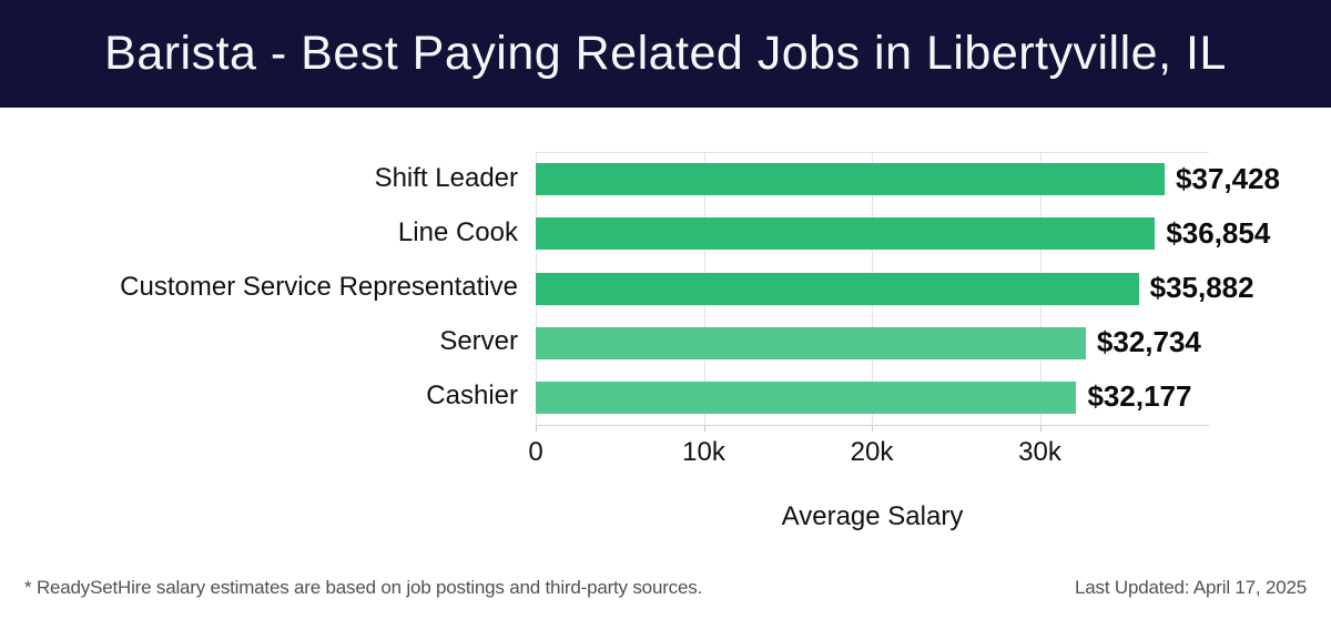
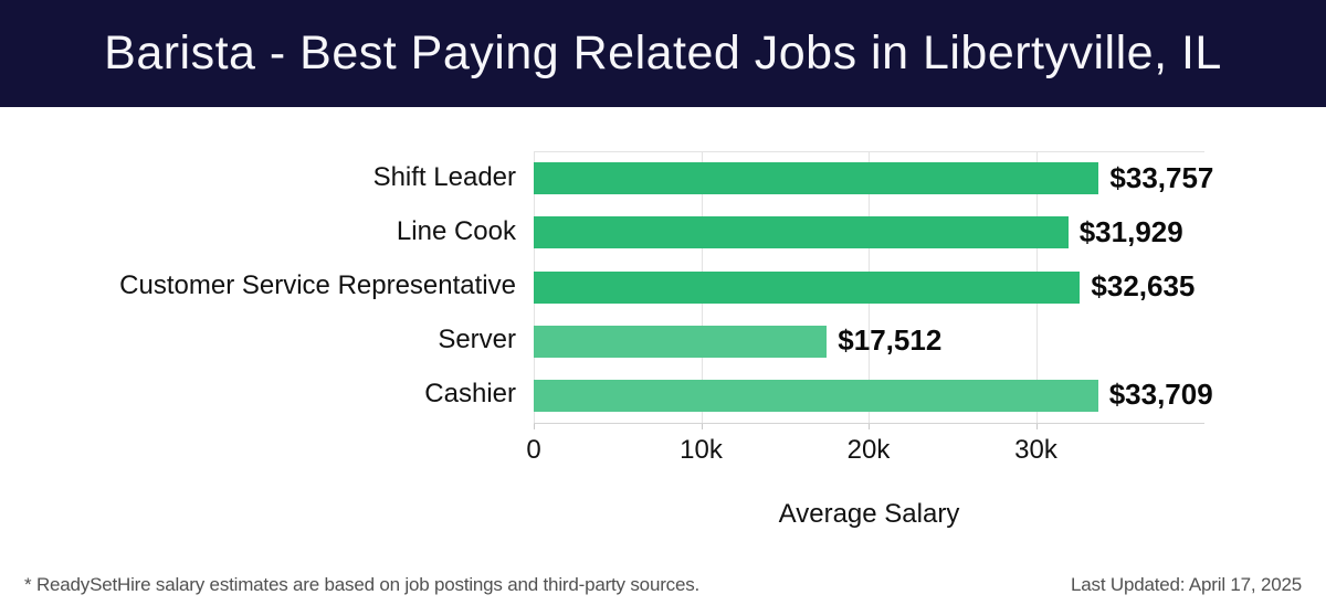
Shift Leader: $37,428 -> $33,757
Line Cook: $36,854 -> $31,929
Customer Service Representative: $35,882 -> $32,635
Server: $32,734 -> $17,512
Cashier: $32,177 -> $33,709
